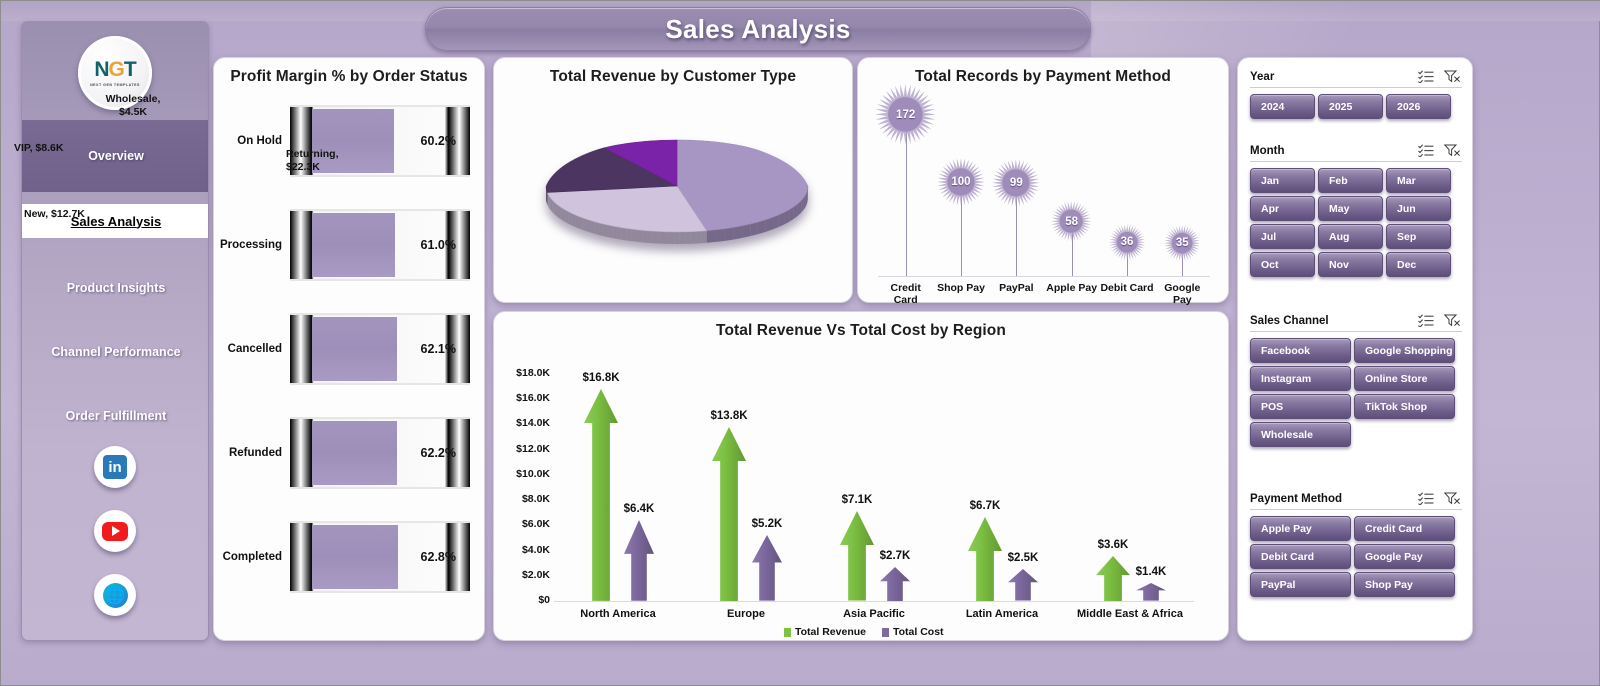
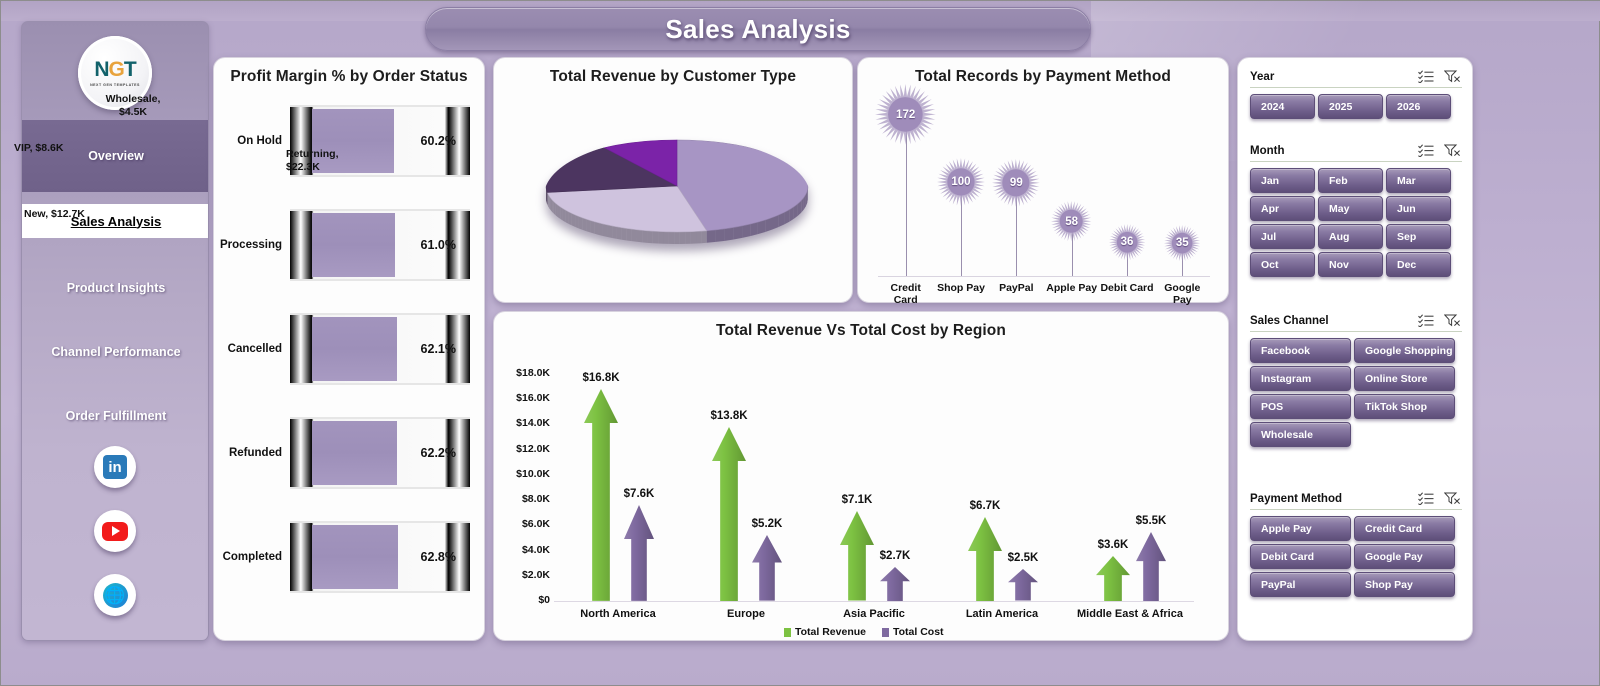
Total Revenue Vs Total Cost by Region/Total Cost/North America: $6.4K -> $7.6K
Total Revenue Vs Total Cost by Region/Total Cost/Middle East & Africa: $1.4K -> $5.5K
